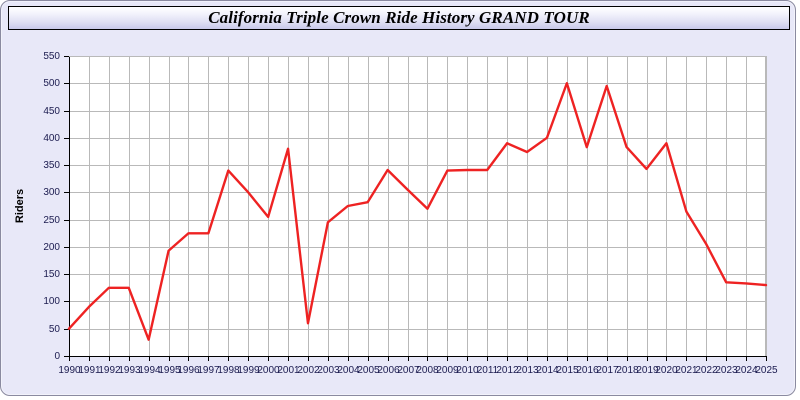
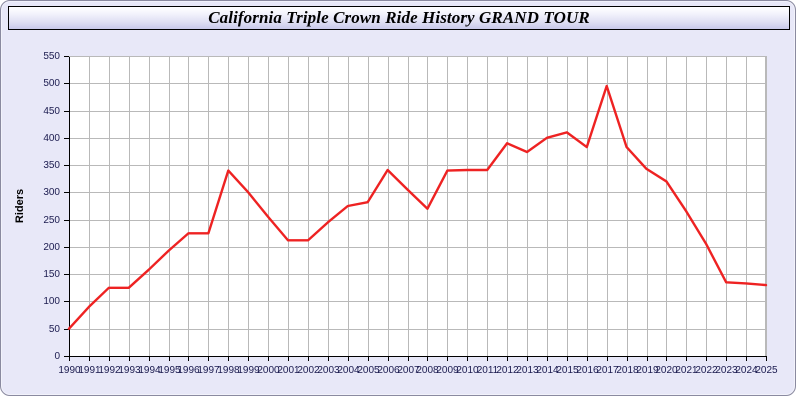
1994: 30 -> 160
2001: 380 -> 210
2002: 60 -> 210
2015: 500 -> 410
2020: 390 -> 320
